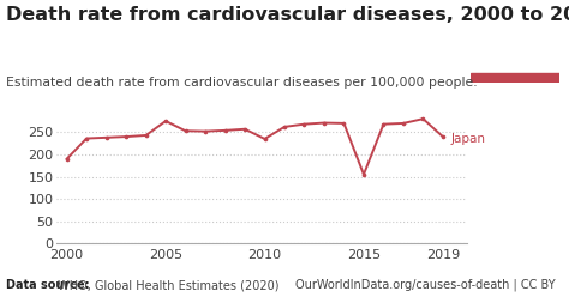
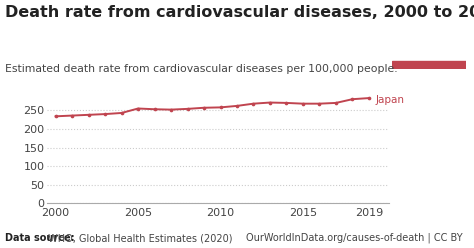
2000: 190 -> 234
2005: 275 -> 255
2010: 235 -> 258
2015: 155 -> 268
2019: 240 -> 283
